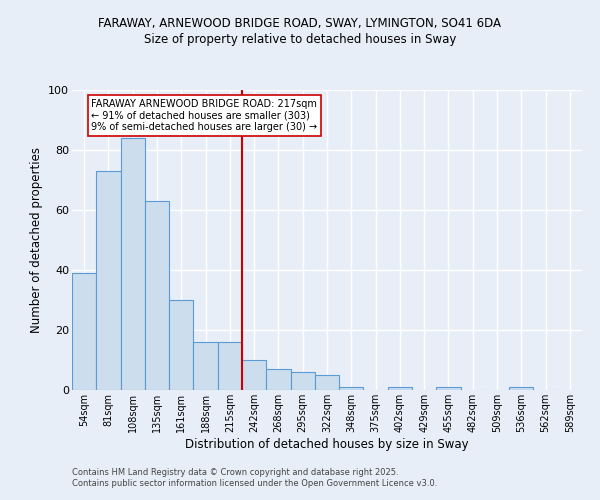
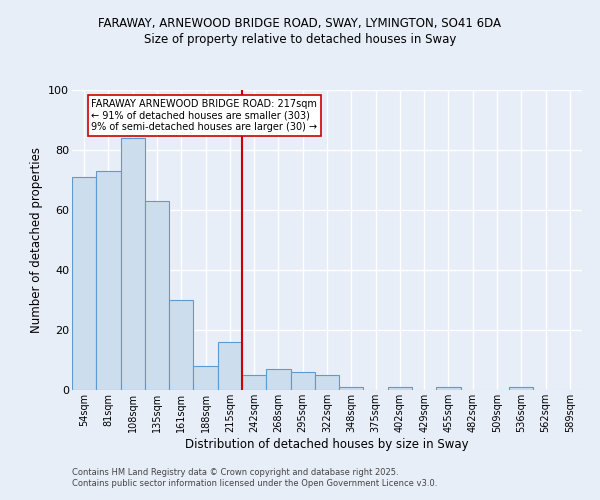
54sqm: 39 -> 71
188sqm: 16 -> 8
242sqm: 10 -> 5
